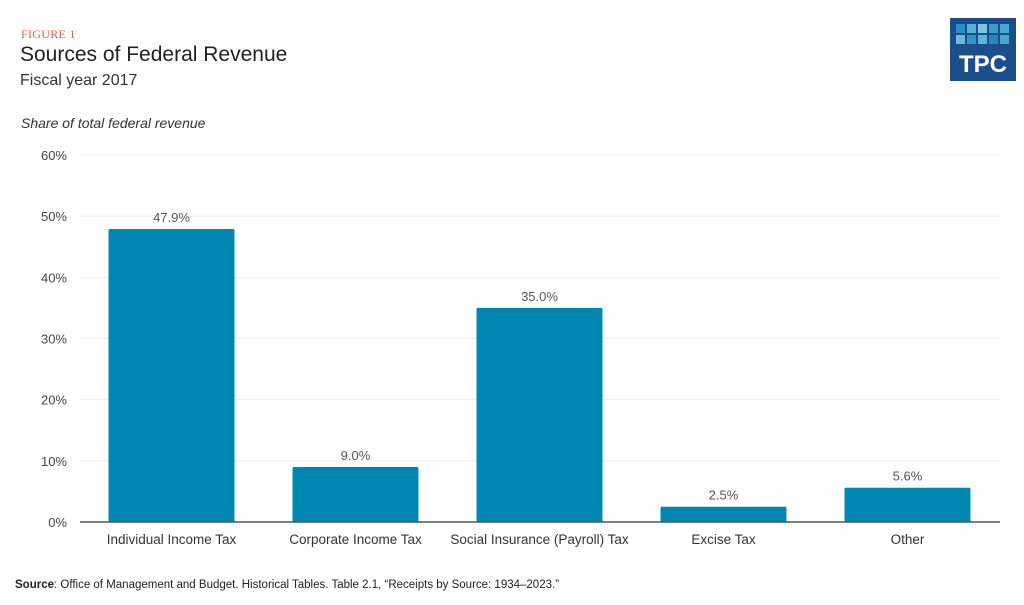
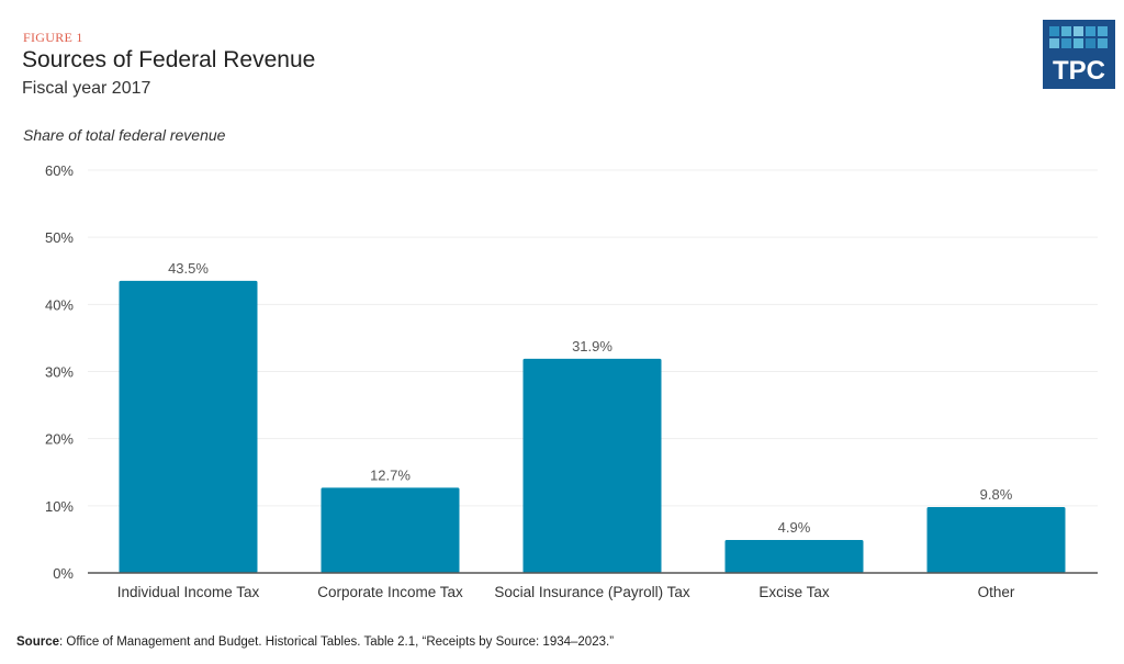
Individual Income Tax: 47.9% -> 43.5%
Corporate Income Tax: 9.0% -> 12.7%
Social Insurance (Payroll) Tax: 35.0% -> 31.9%
Excise Tax: 2.5% -> 4.9%
Other: 5.6% -> 9.8%
